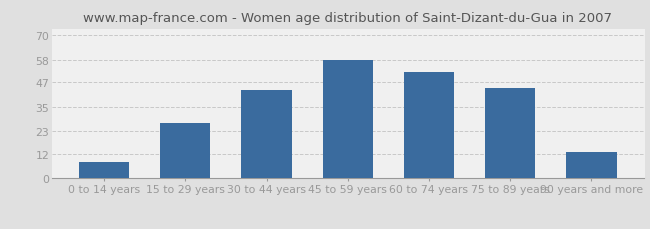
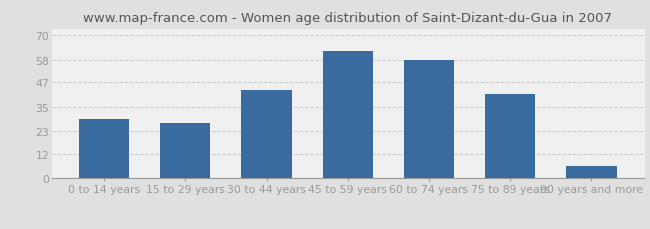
0 to 14 years: 8 -> 29
45 to 59 years: 58 -> 62
60 to 74 years: 52 -> 58
75 to 89 years: 44 -> 41
90 years and more: 13 -> 6
